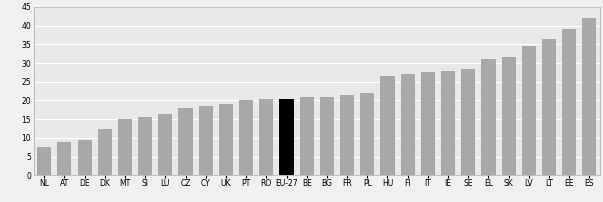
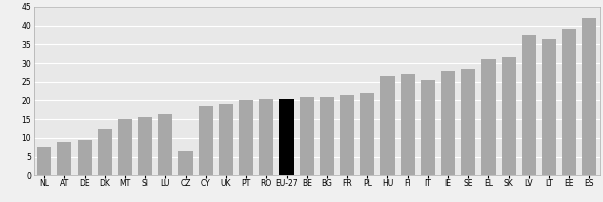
CZ: 18.0 -> 6.5
IT: 27.5 -> 25.5
LV: 34.5 -> 37.5
